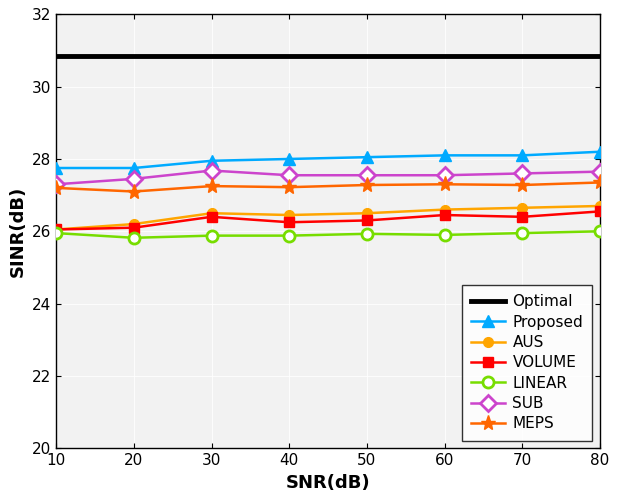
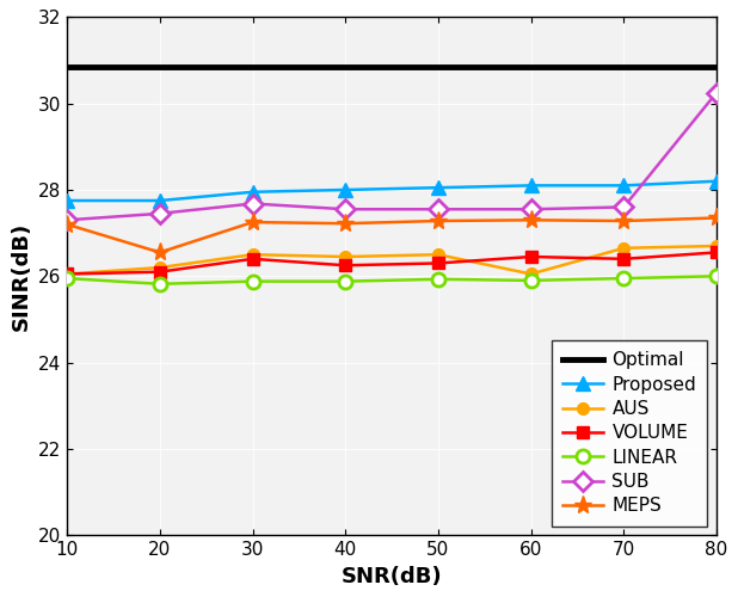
MEPS/20: 27.10 -> 26.55
AUS/60: 26.60 -> 26.05
SUB/80: 27.65 -> 30.25
